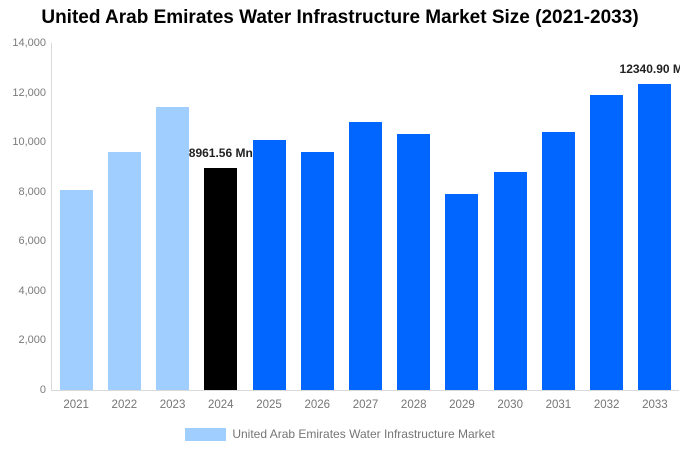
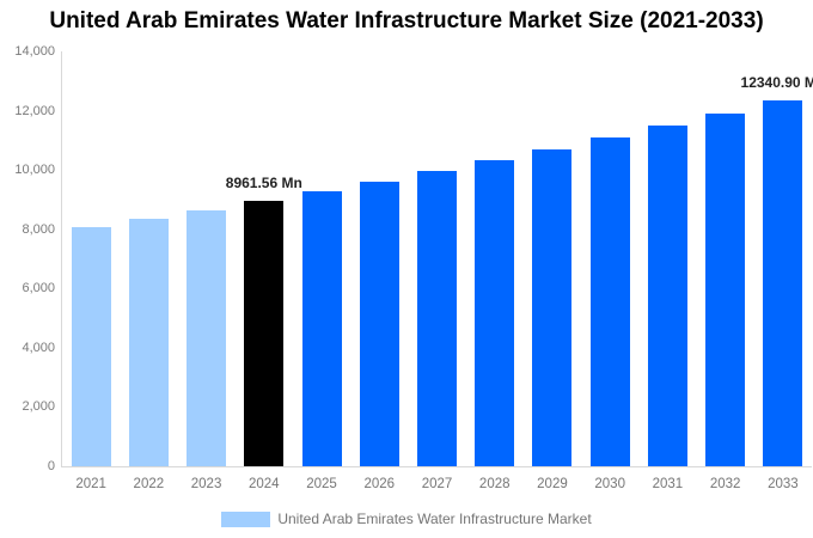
2022: 9600 -> 8300
2023: 11400 -> 8600
2025: 10100 -> 9300
2027: 10800 -> 10000
2029: 7900 -> 10700
2030: 8800 -> 11100
2031: 10400 -> 11500
